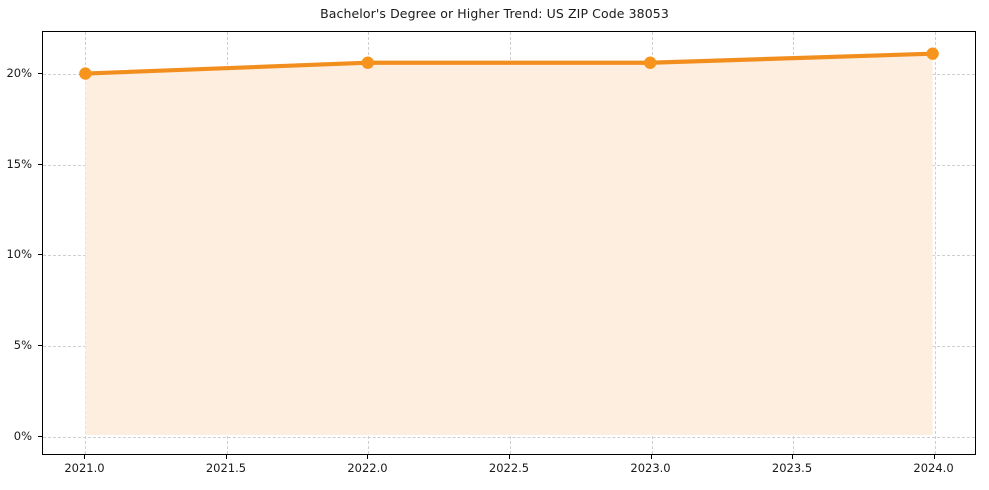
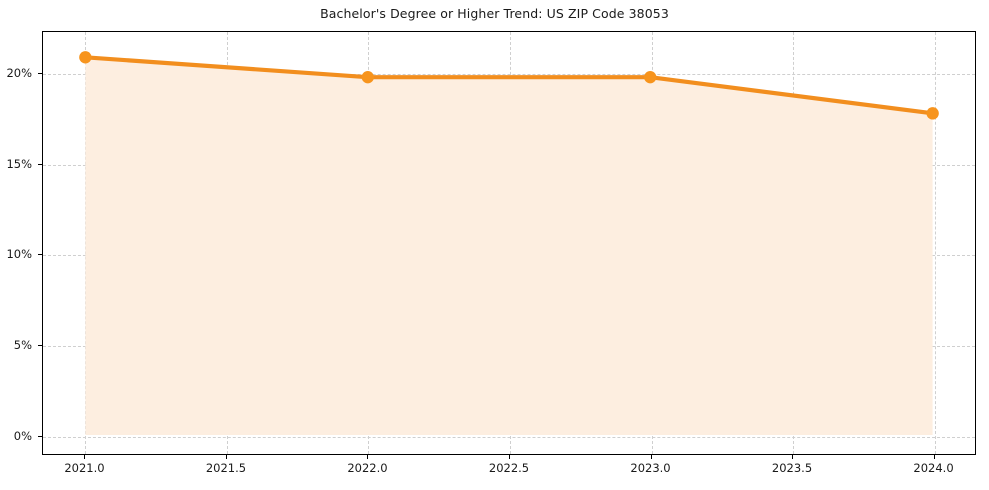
2021.0: 20.0% -> 20.9%
2022.0: 20.6% -> 19.8%
2023.0: 20.6% -> 19.8%
2024.0: 21.1% -> 17.8%
